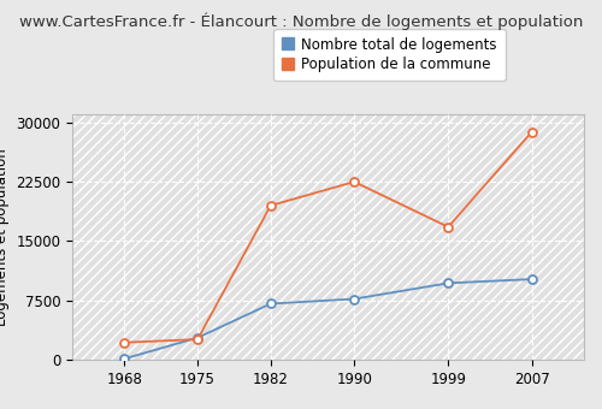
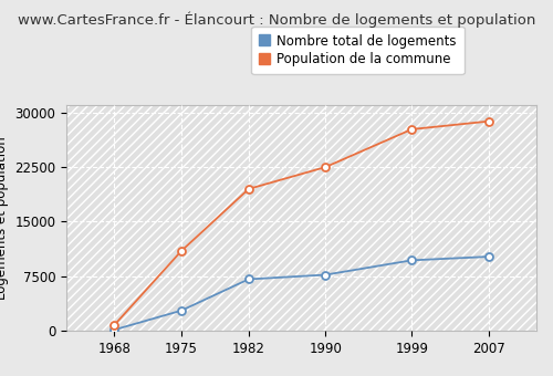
Population de la commune/1968: 2200 -> 800
Population de la commune/1975: 2600 -> 11000
Population de la commune/1999: 16800 -> 27700
